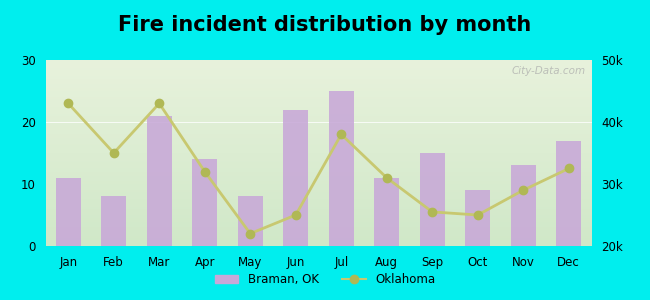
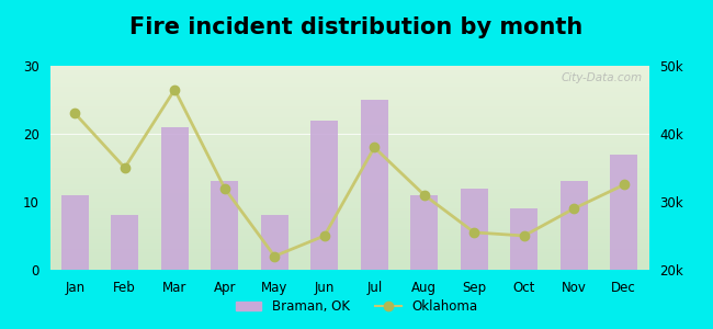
Oklahoma/Mar: 43.0k -> 46.5k
Braman, OK/Apr: 14 -> 13
Braman, OK/Sep: 15 -> 12
